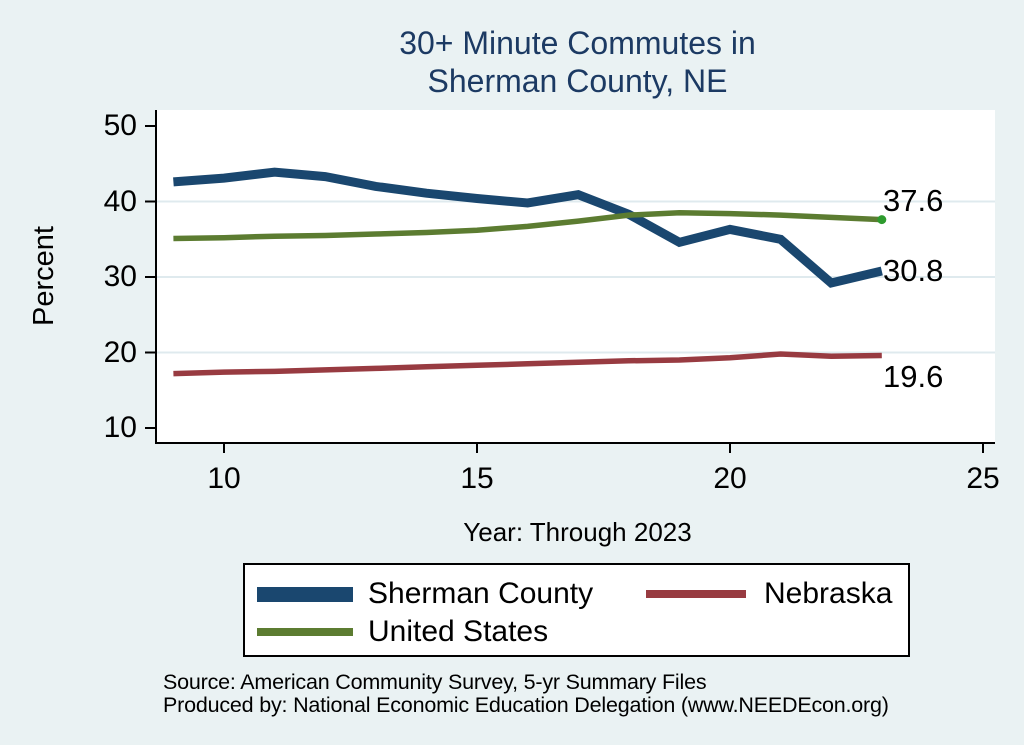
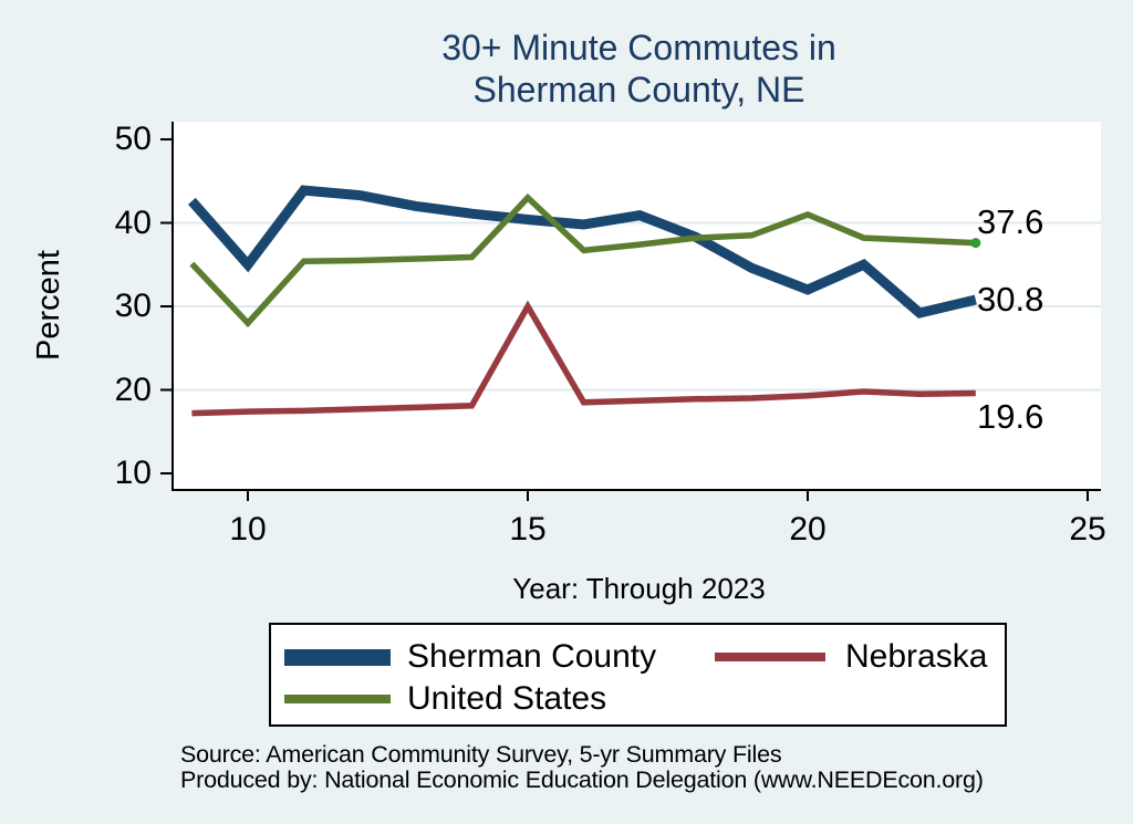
Sherman County/10: 43 -> 35
United States/10: 35 -> 28
Nebraska/15: 18 -> 30
United States/15: 36 -> 43
Sherman County/20: 36 -> 32
United States/20: 38 -> 41
